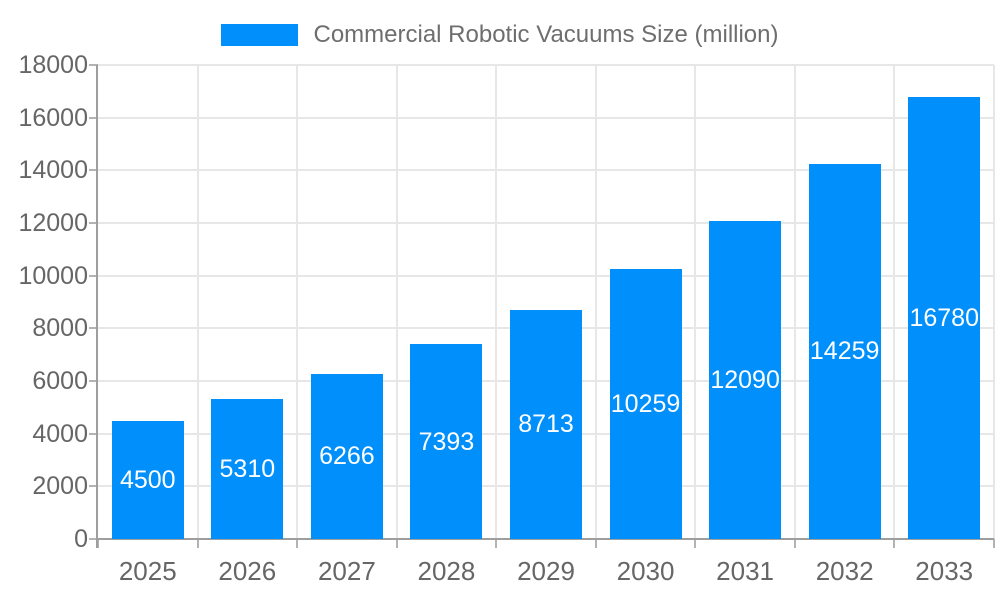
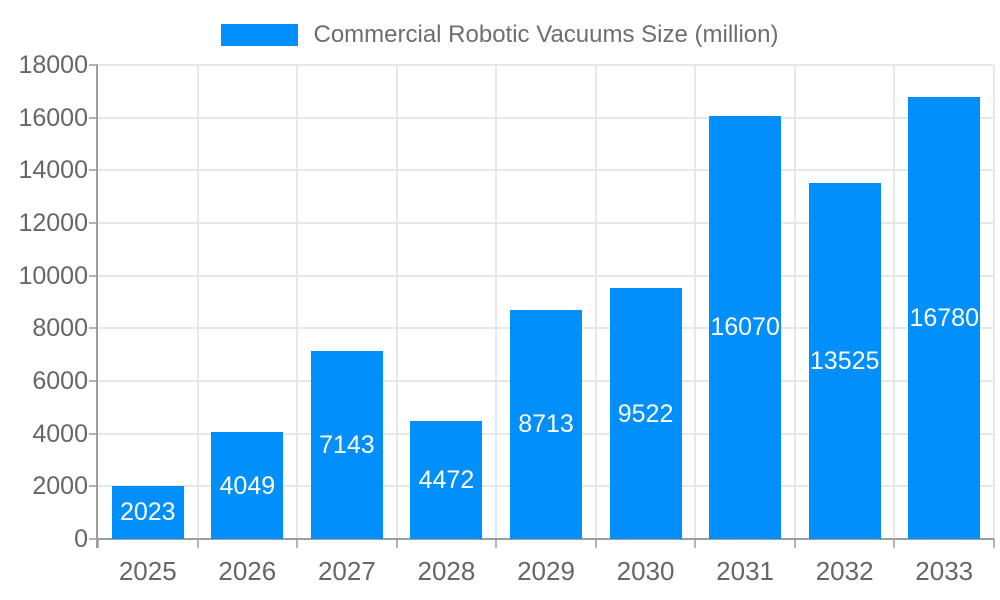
2025: 4500 -> 2023
2026: 5310 -> 4049
2027: 6266 -> 7143
2028: 7393 -> 4472
2030: 10259 -> 9522
2031: 12090 -> 16070
2032: 14259 -> 13525
